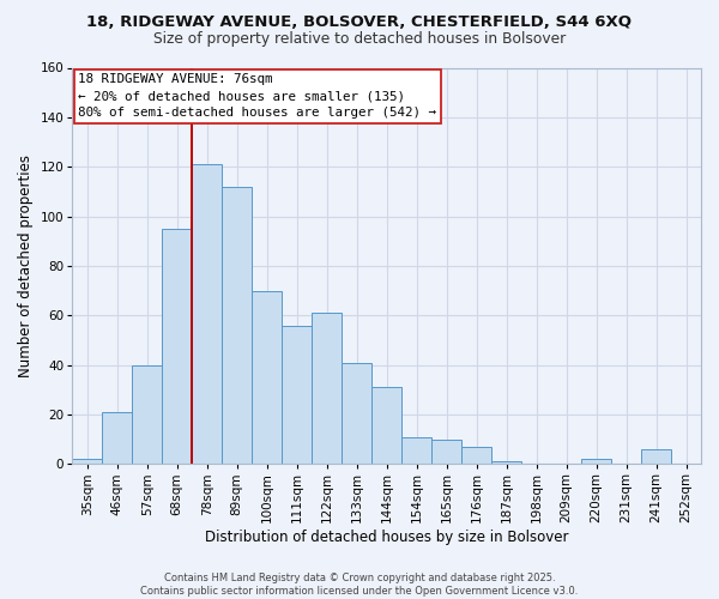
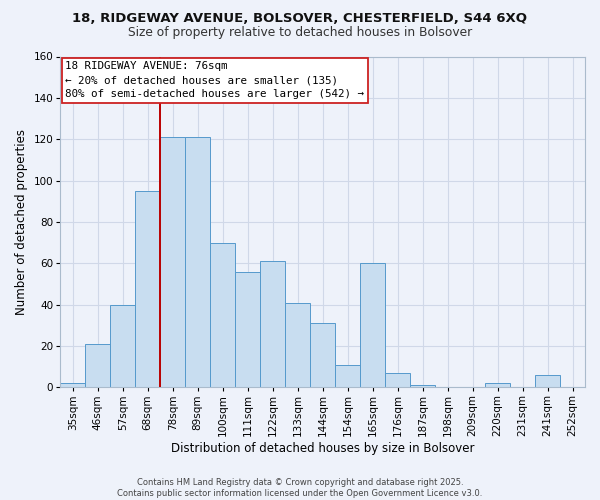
89sqm: 112 -> 121
165sqm: 10 -> 60
